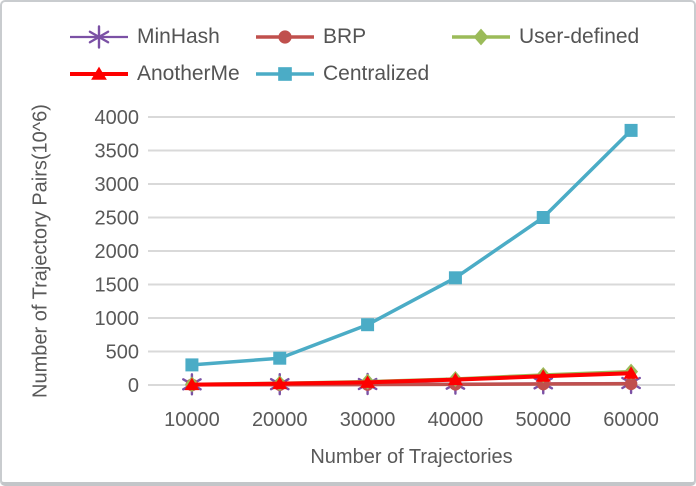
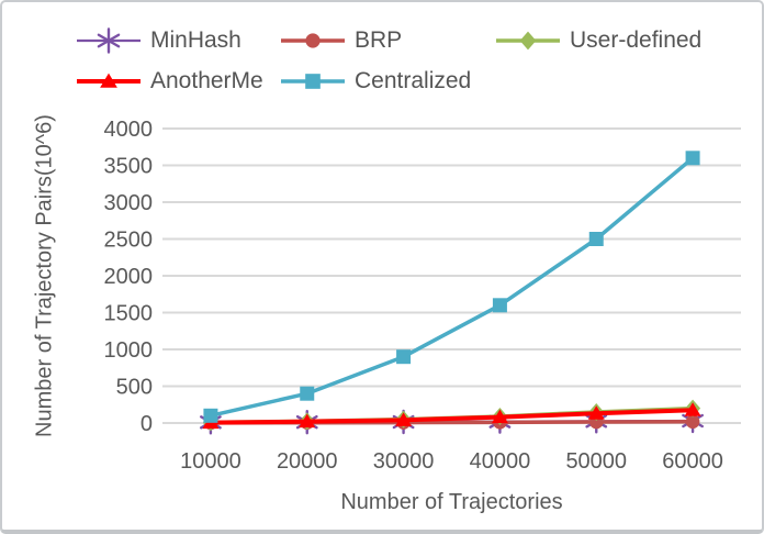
Centralized/10000: 300 -> 100
Centralized/60000: 3800 -> 3600
